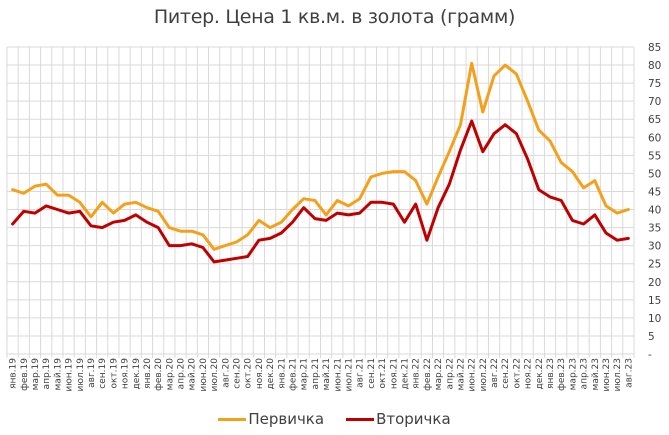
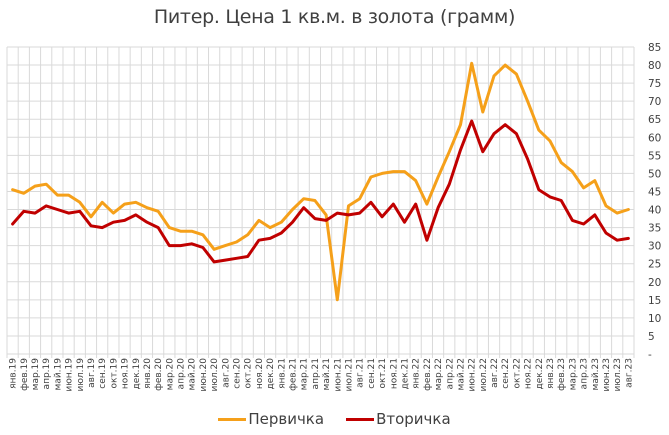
Первичка/июн.21: 42 -> 15
Вторичка/окт.21: 42 -> 38
